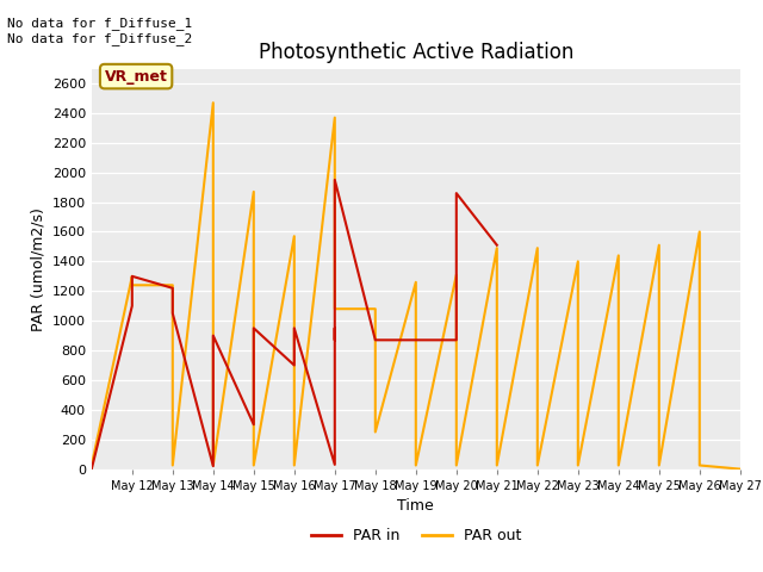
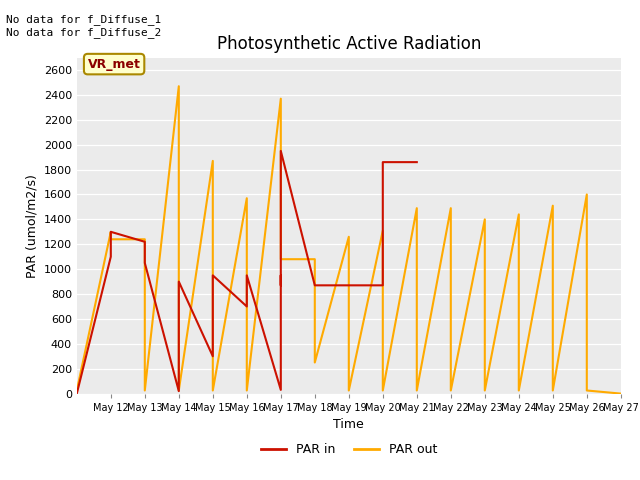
PAR in/May 21: 1510 -> 1860
